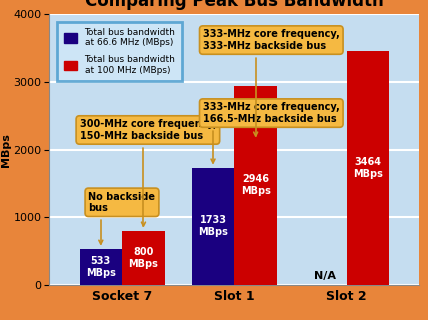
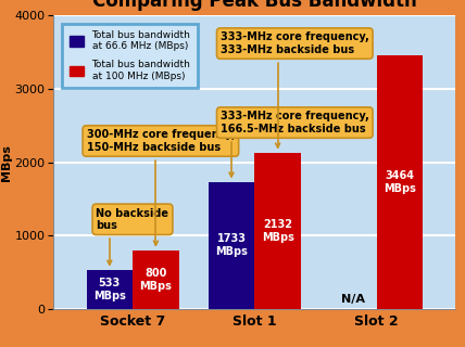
Total bus bandwidth at 100 MHz (MBps)/Slot 1: 2946 -> 2132
